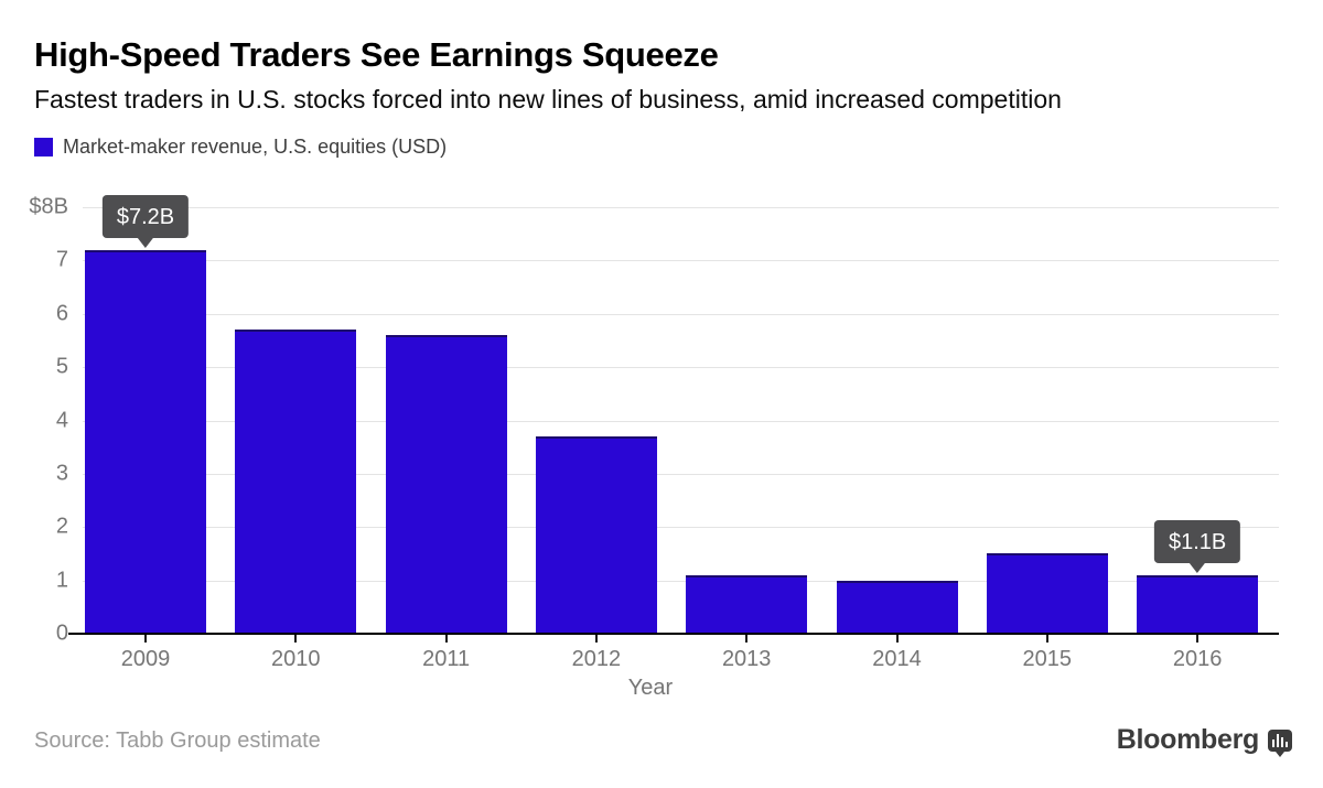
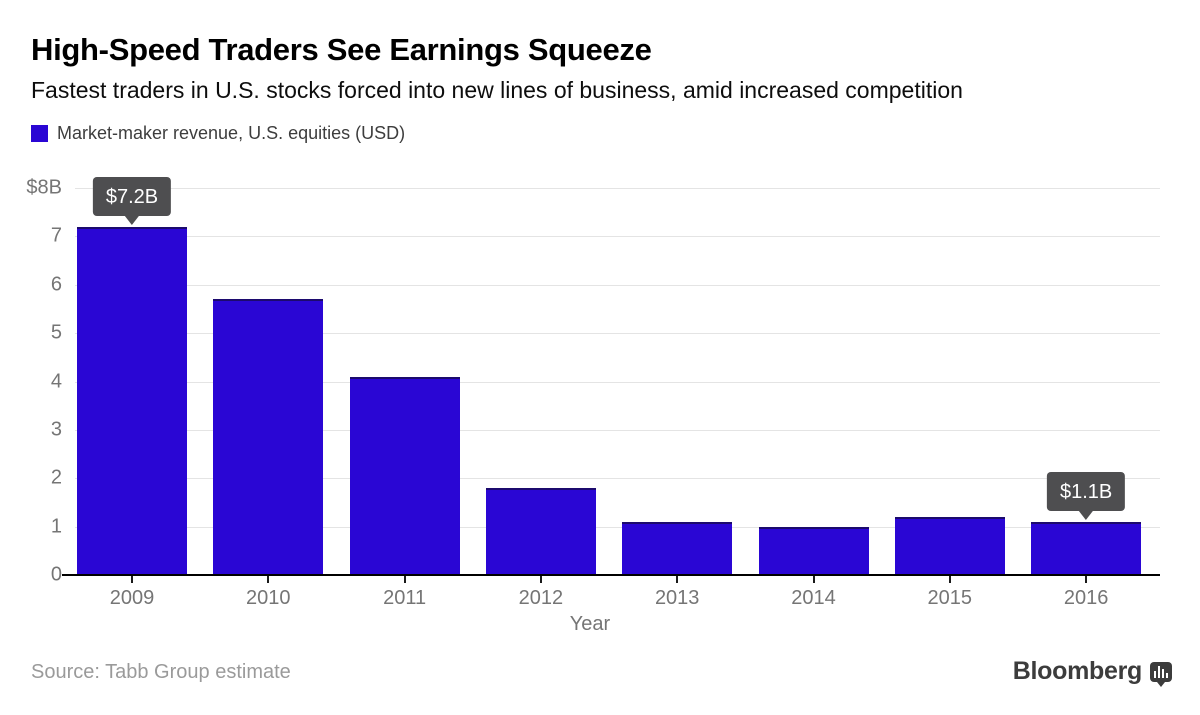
2011: $5.6B -> $4.1B
2012: $3.7B -> $1.8B
2015: $1.5B -> $1.2B
